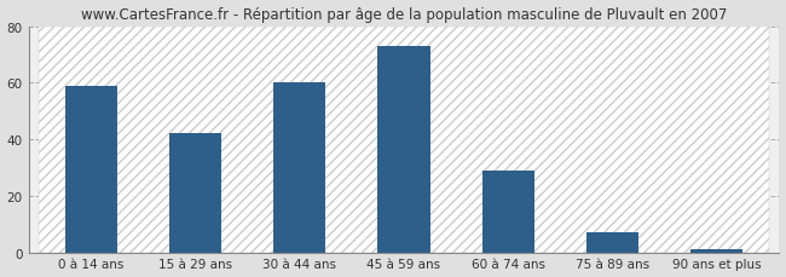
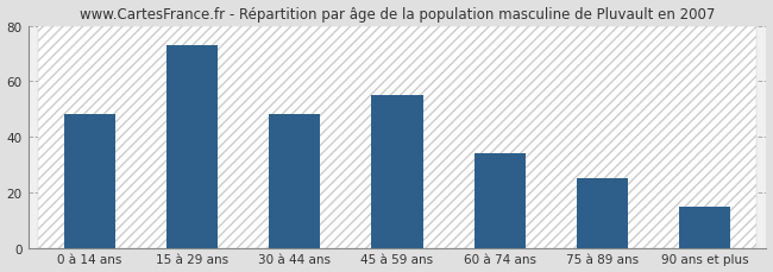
0 à 14 ans: 59 -> 48
15 à 29 ans: 42 -> 73
30 à 44 ans: 60 -> 48
45 à 59 ans: 73 -> 55
60 à 74 ans: 29 -> 34
75 à 89 ans: 7 -> 25
90 ans et plus: 1 -> 15
